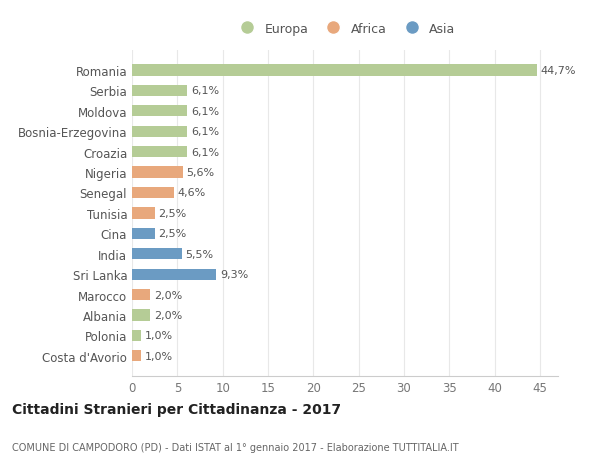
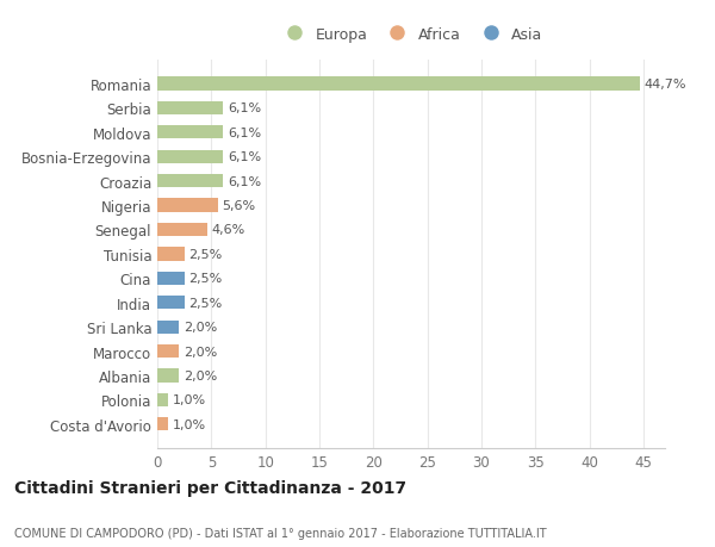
India: 5,5% -> 2,5%
Sri Lanka: 9,3% -> 2,0%
